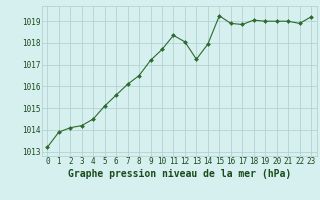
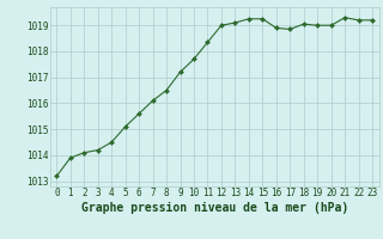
12: 1018.05 -> 1019.00
13: 1017.25 -> 1019.10
14: 1017.95 -> 1019.25
21: 1019.00 -> 1019.30
22: 1018.90 -> 1019.20
